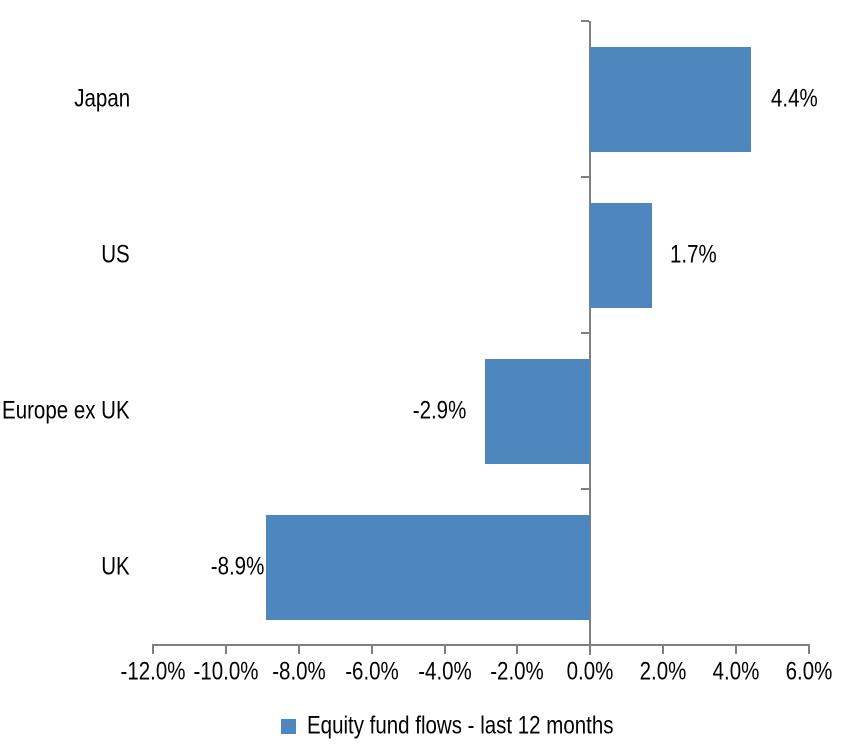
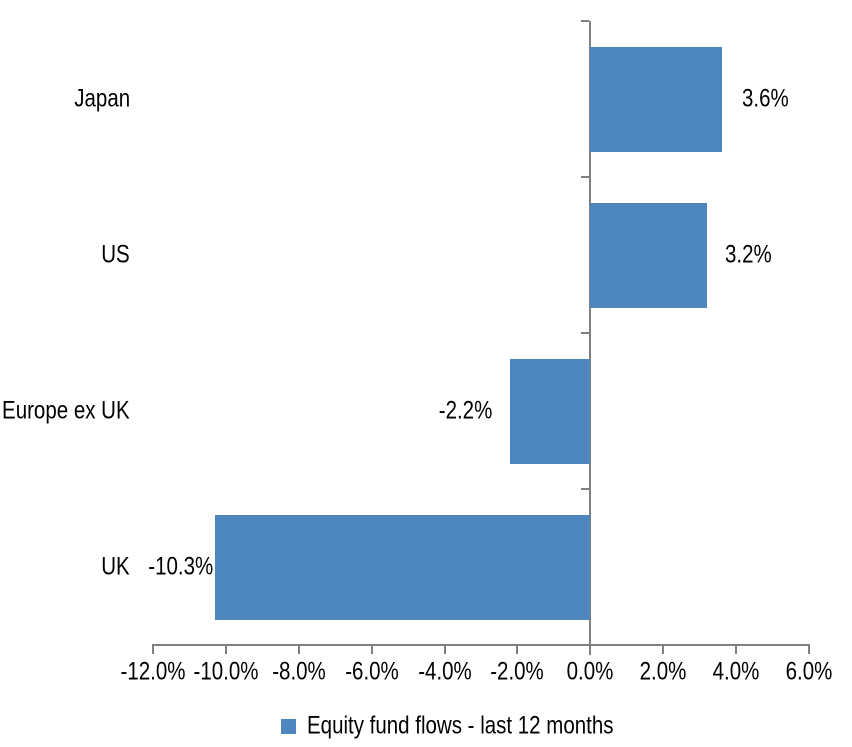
Japan: 4.4% -> 3.6%
US: 1.7% -> 3.2%
Europe ex UK: -2.9% -> -2.2%
UK: -8.9% -> -10.3%
